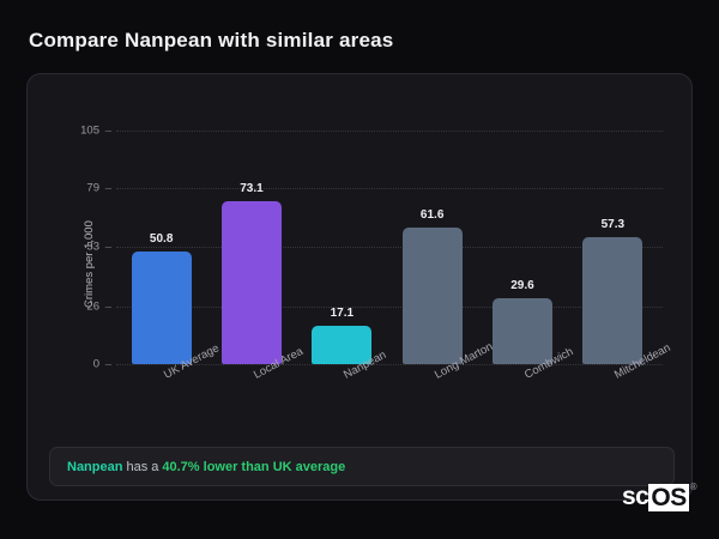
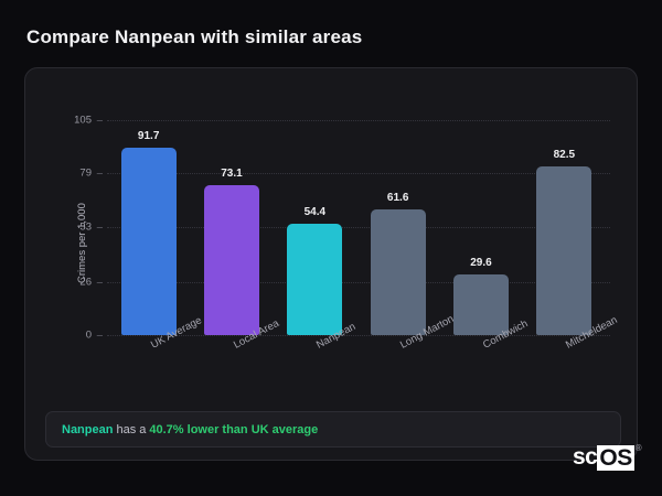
UK Average: 50.8 -> 91.7
Nanpean: 17.1 -> 54.4
Mitcheldean: 57.3 -> 82.5
